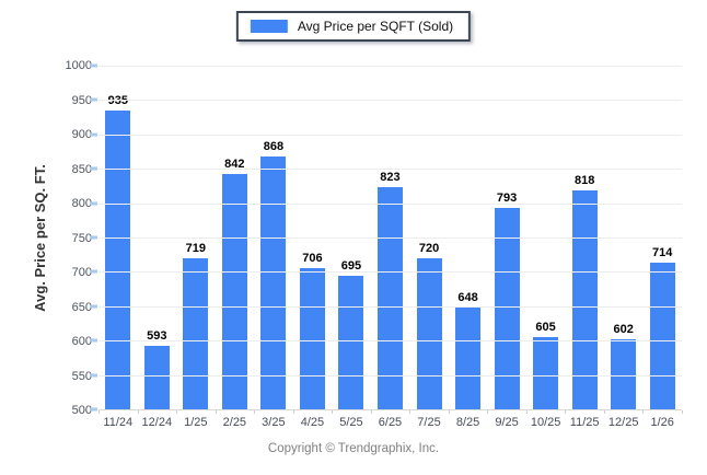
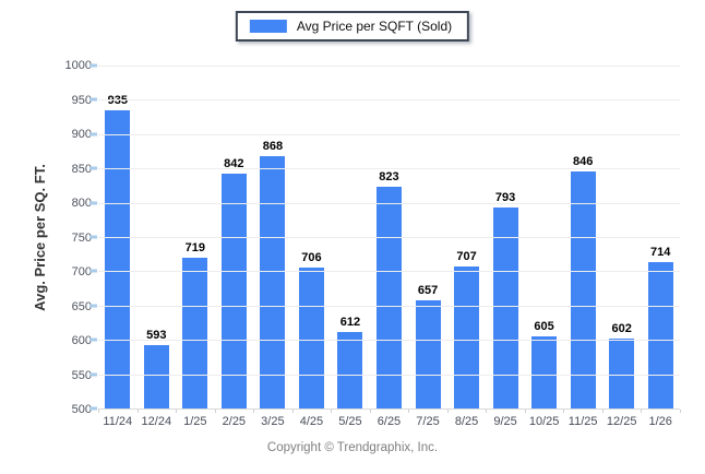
5/25: 695 -> 612
7/25: 720 -> 657
8/25: 648 -> 707
11/25: 818 -> 846
